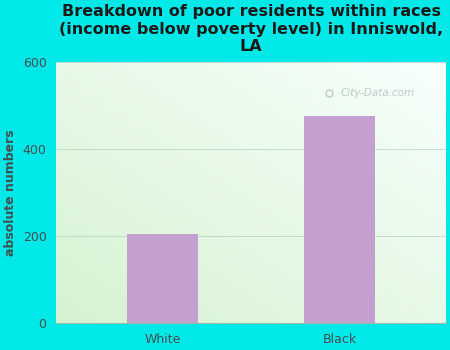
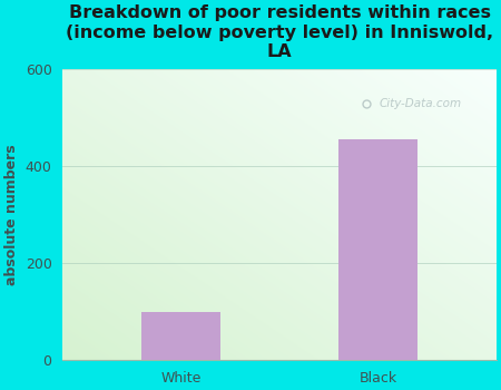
White: 205 -> 100
Black: 475 -> 455
